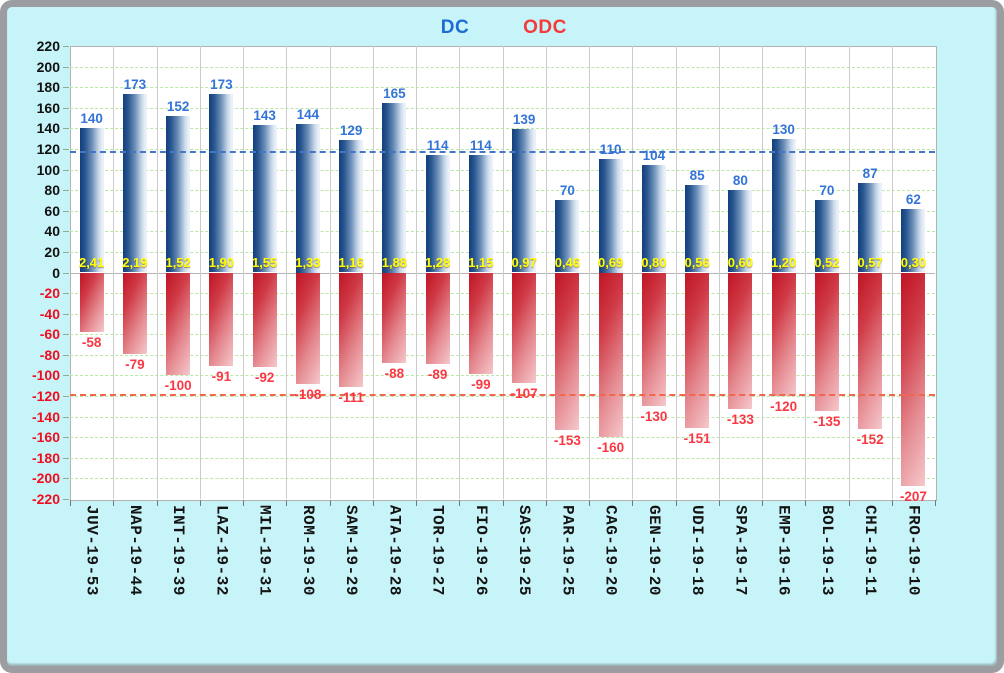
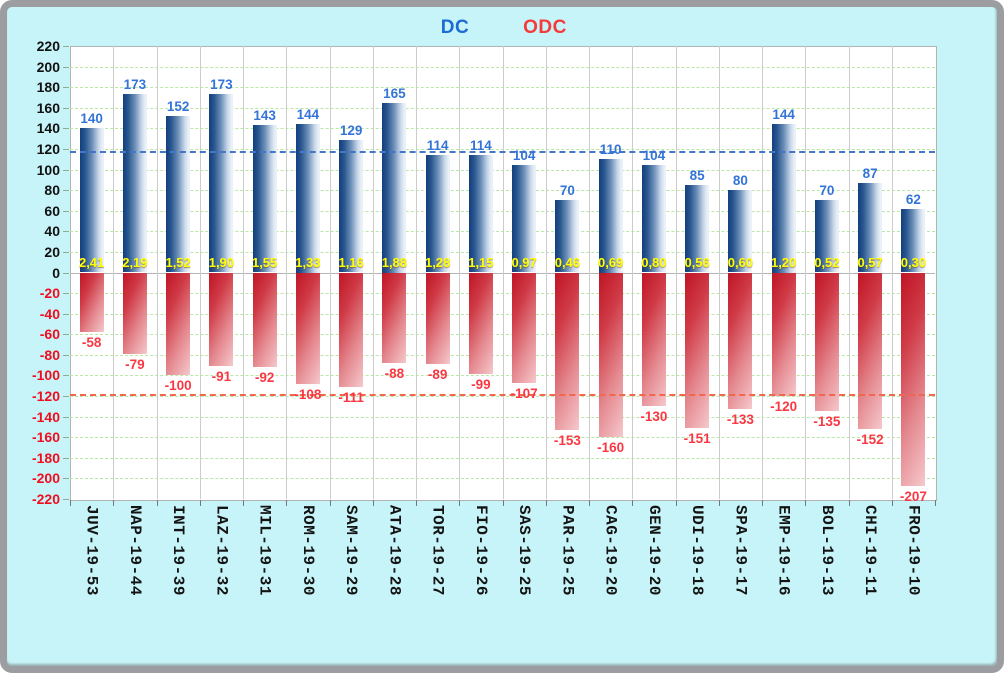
DC/SAS-19-25: 139 -> 104
DC/EMP-19-16: 130 -> 144
